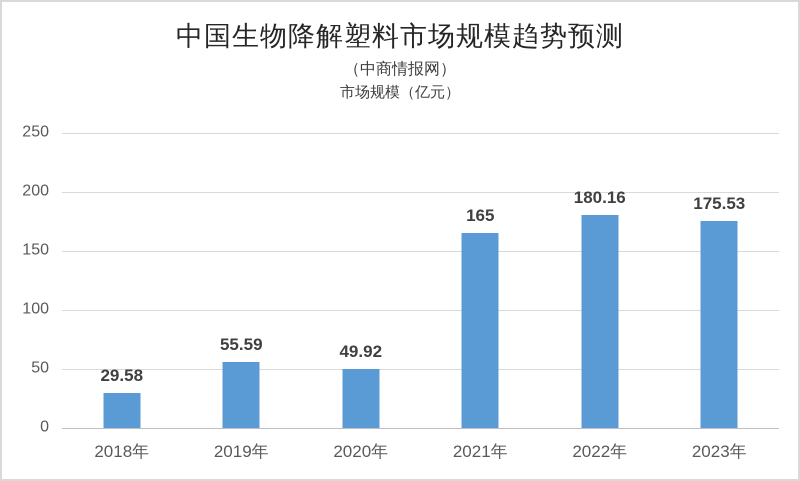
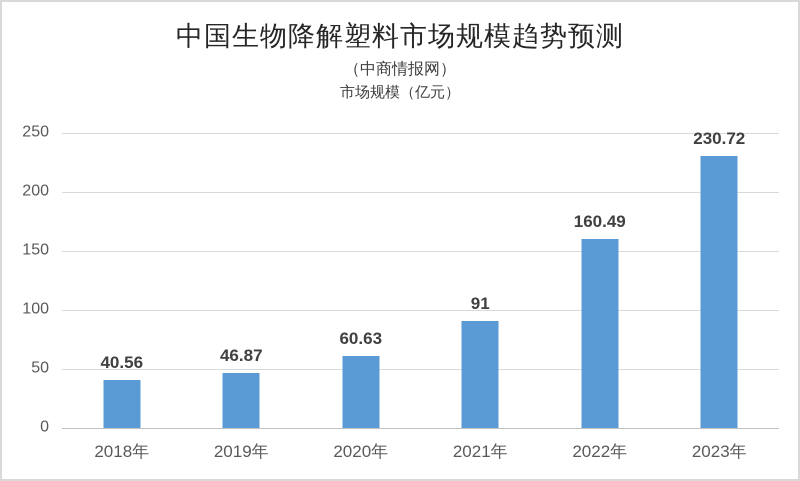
2018年: 29.58 -> 40.56
2019年: 55.59 -> 46.87
2020年: 49.92 -> 60.63
2021年: 165 -> 91
2022年: 180.16 -> 160.49
2023年: 175.53 -> 230.72
